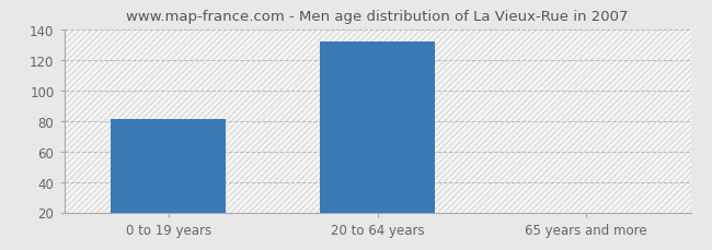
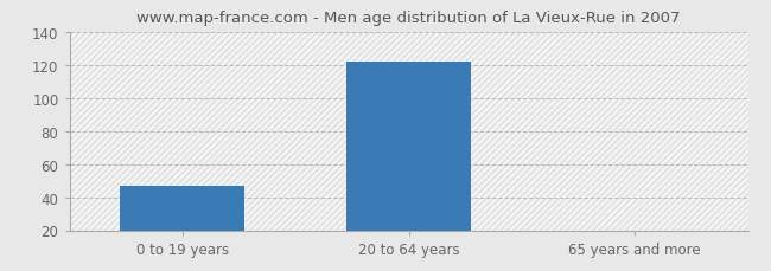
0 to 19 years: 81 -> 47
20 to 64 years: 132 -> 122
